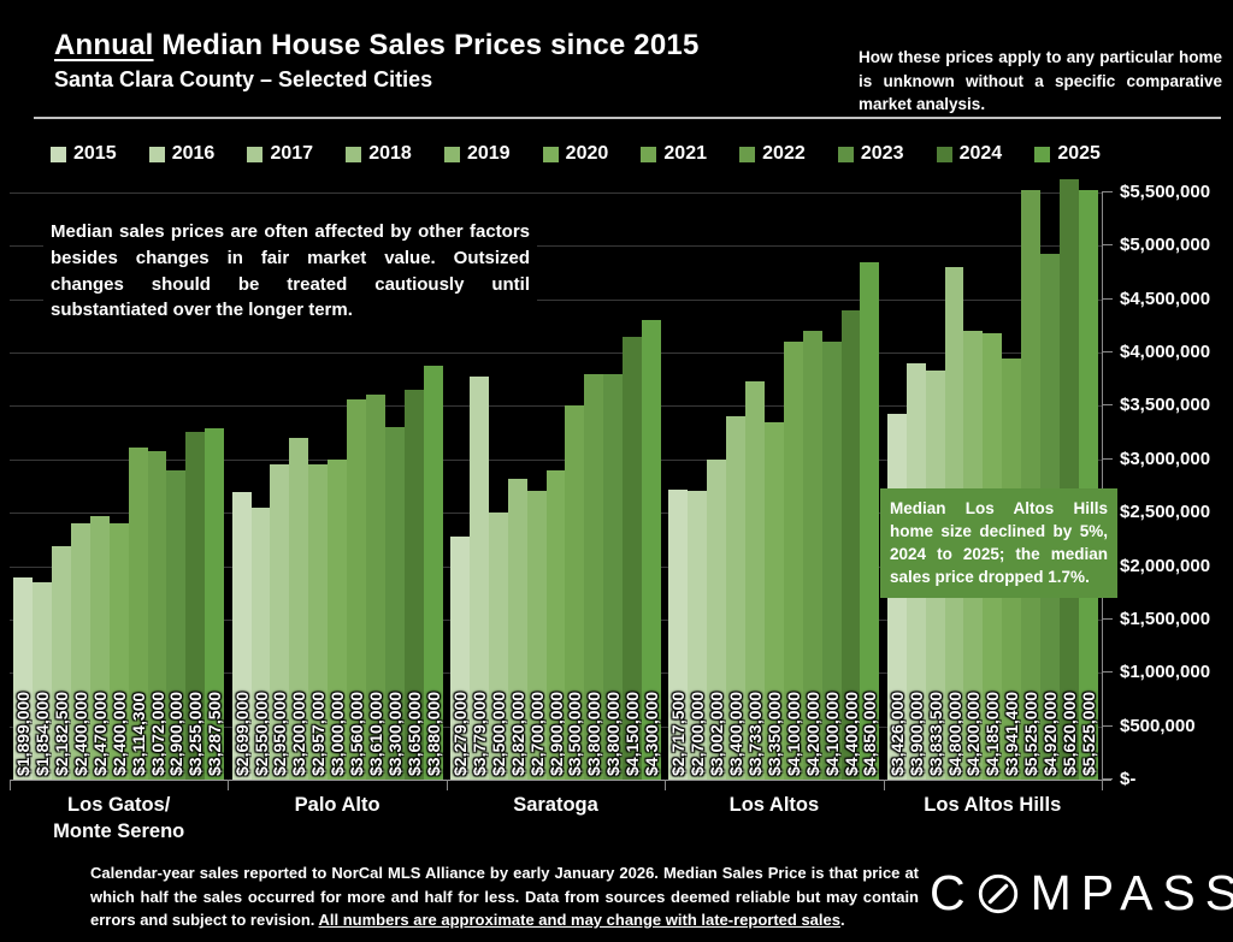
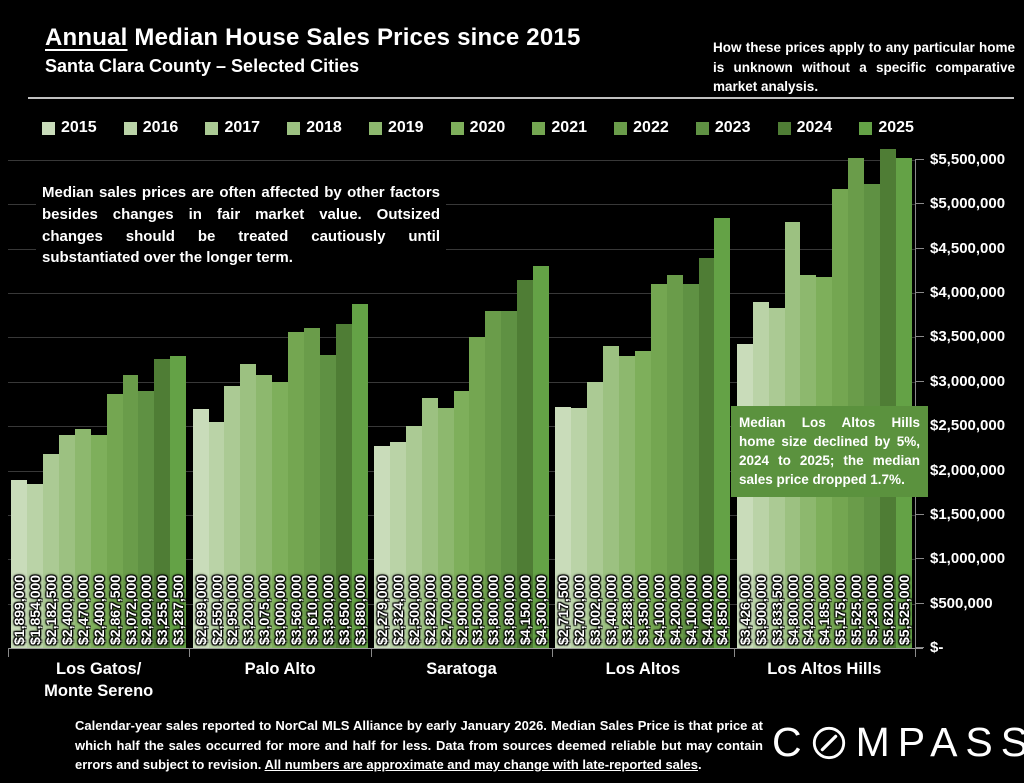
2021/Los Gatos/Monte Sereno: $3,114,300 -> $2,867,500
2019/Palo Alto: $2,957,000 -> $3,075,000
2016/Saratoga: $3,779,000 -> $2,324,000
2019/Los Altos: $3,733,000 -> $3,288,000
2021/Los Altos Hills: $3,941,400 -> $5,175,000
2023/Los Altos Hills: $4,920,000 -> $5,230,000
